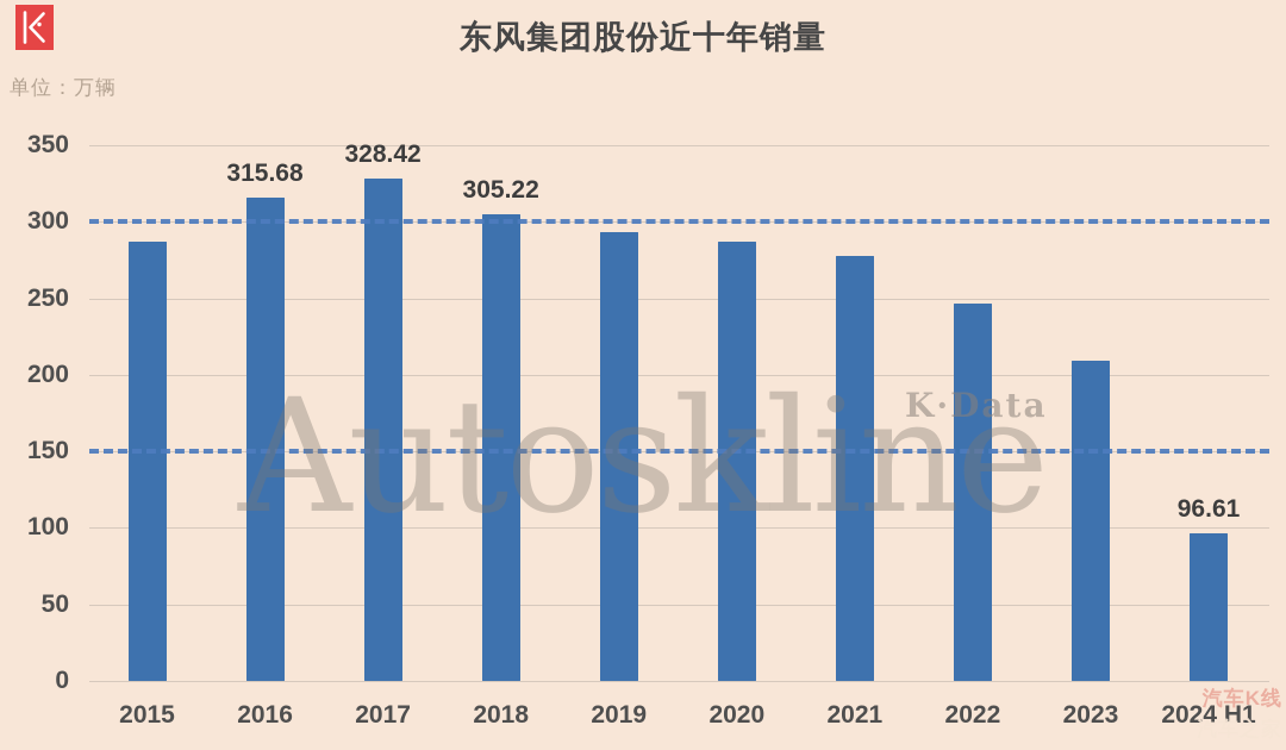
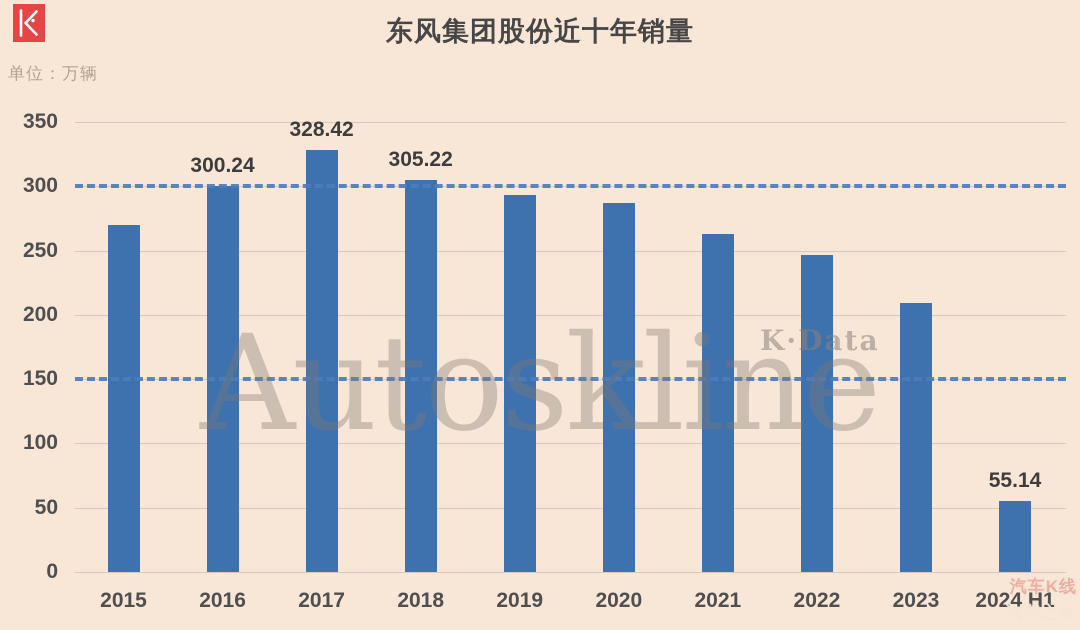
2015: 287 -> 270
2016: 315.68 -> 300.24
2021: 278 -> 263
2024 H1: 96.61 -> 55.14
